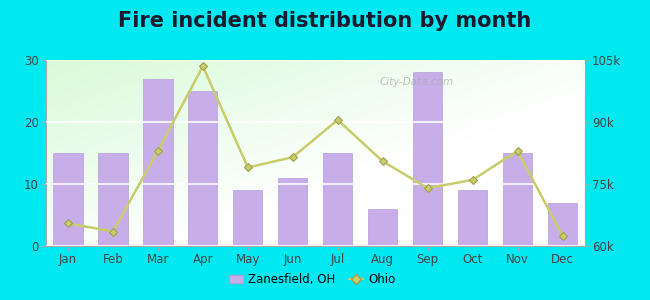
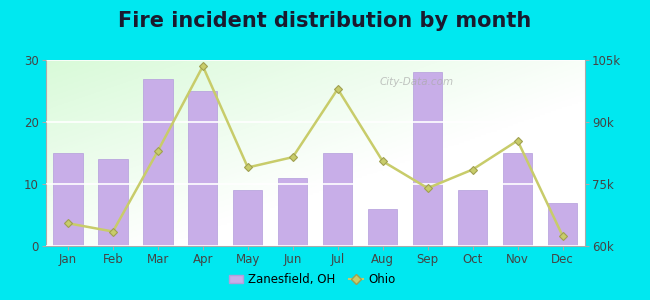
Zanesfield, OH/Feb: 15 -> 14
Ohio/Jul: 90.5k -> 98.0k
Ohio/Oct: 76.0k -> 78.5k
Ohio/Nov: 83.0k -> 85.5k
